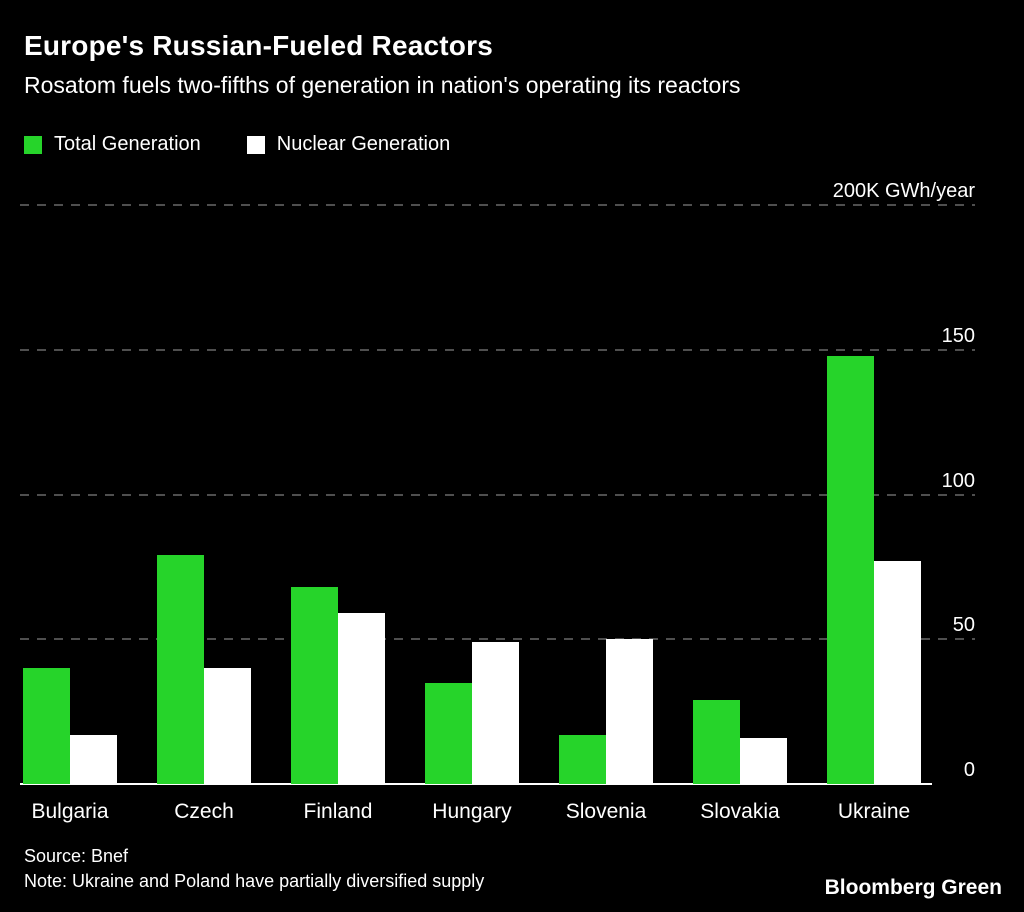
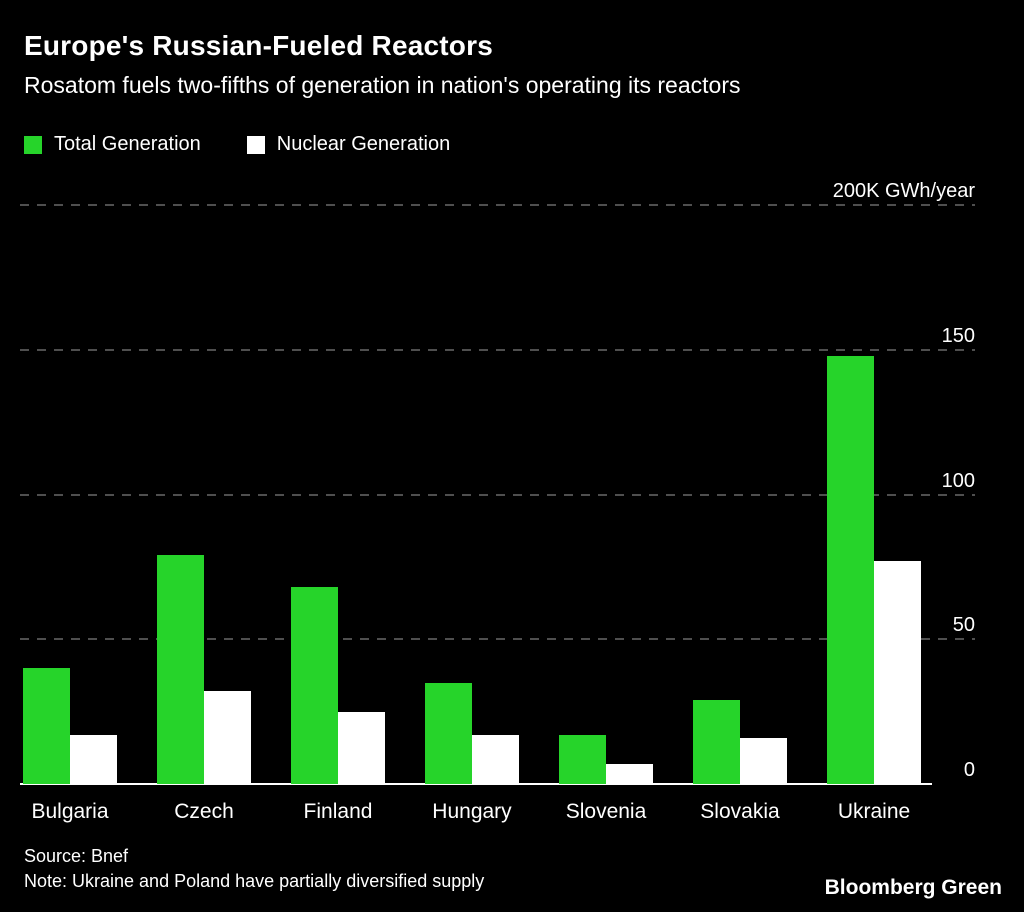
Nuclear Generation/Czech: 40 -> 32
Nuclear Generation/Finland: 59 -> 25
Nuclear Generation/Hungary: 49 -> 17
Nuclear Generation/Slovenia: 50 -> 7
